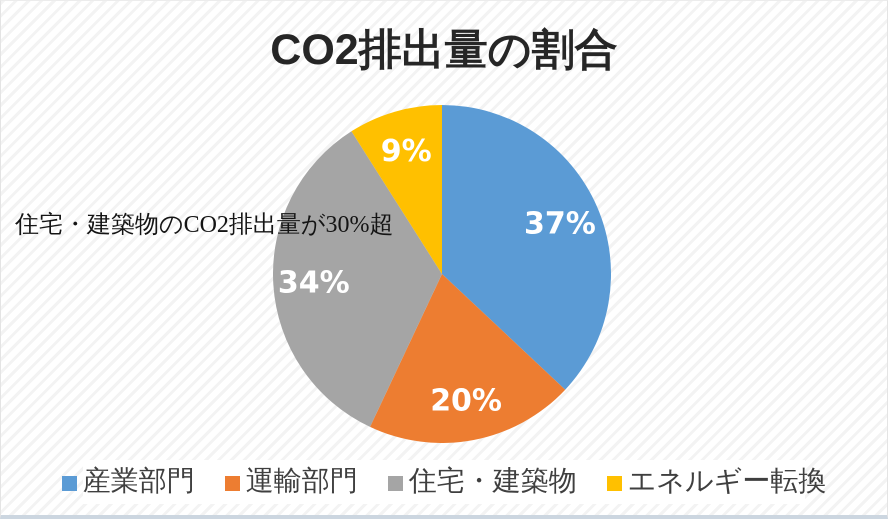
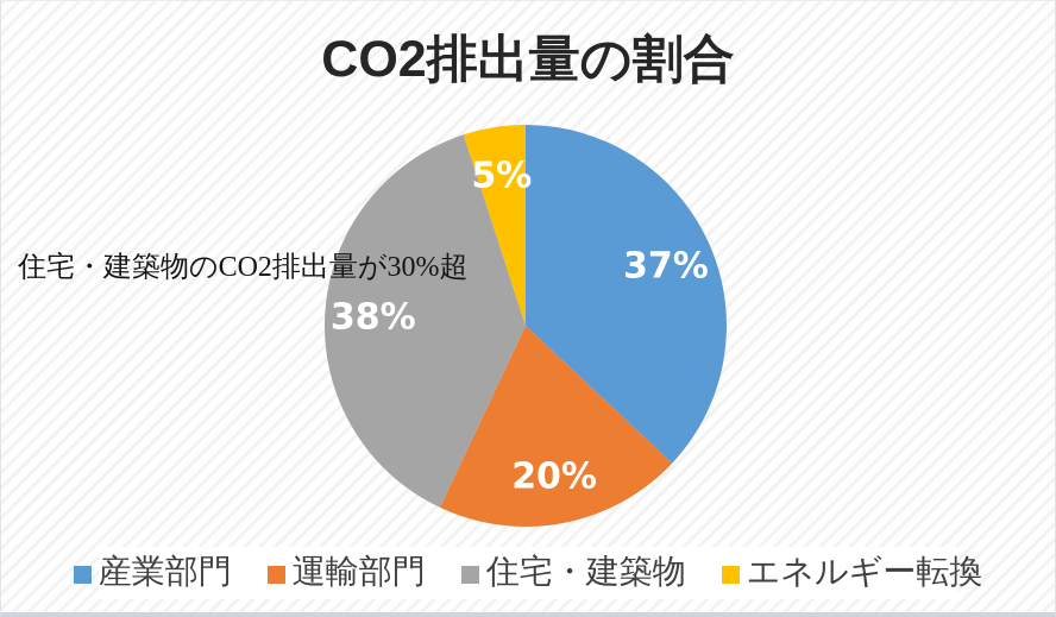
住宅・建築物: 34% -> 38%
エネルギー転換: 9% -> 5%
